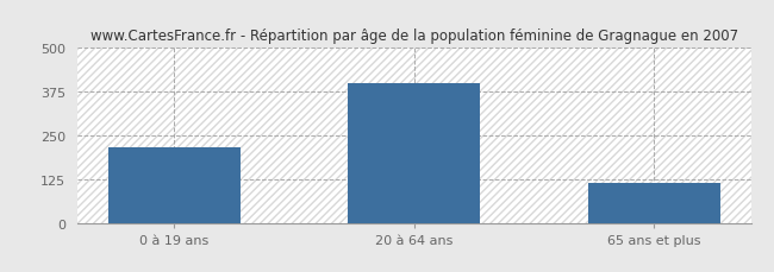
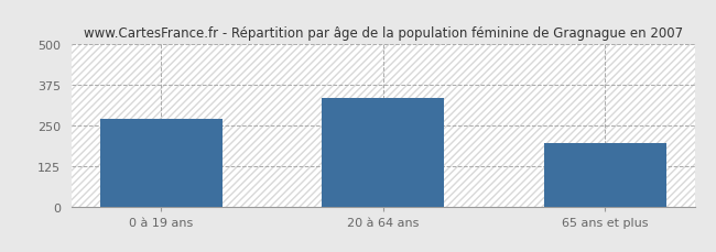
0 à 19 ans: 215 -> 270
20 à 64 ans: 400 -> 335
65 ans et plus: 115 -> 195
